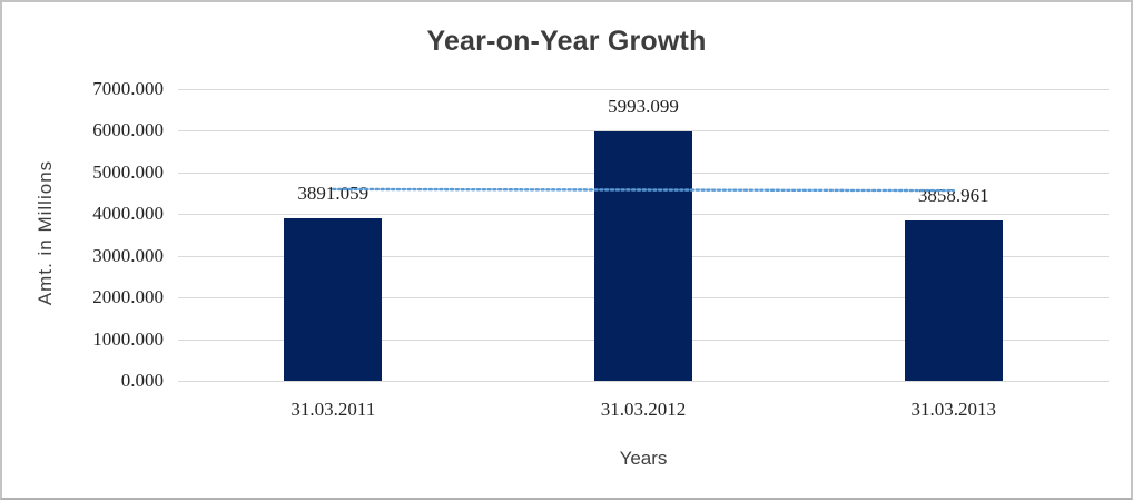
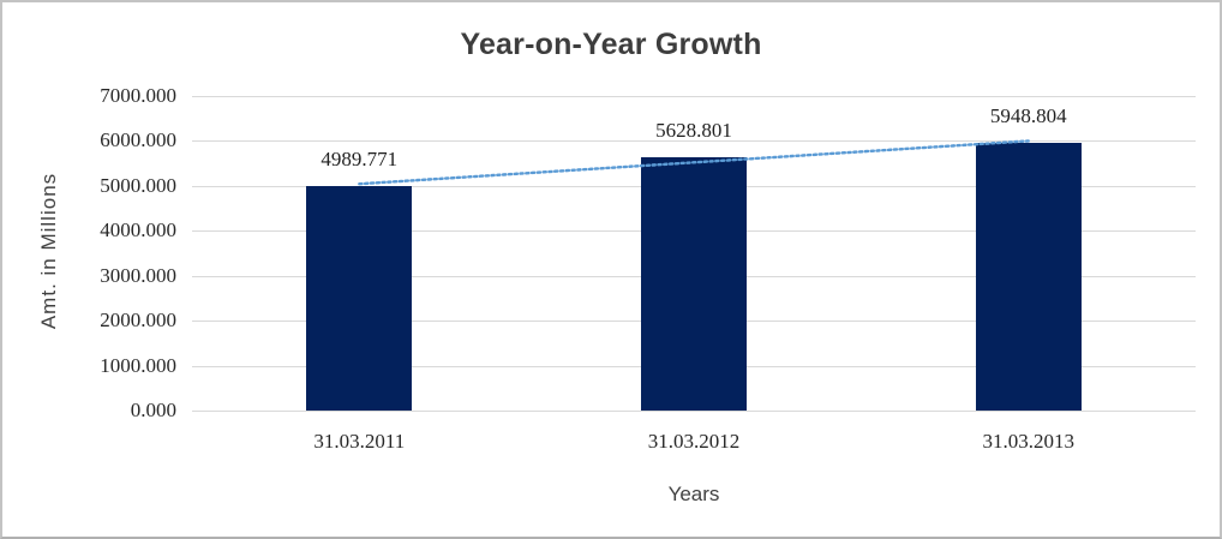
31.03.2011: 3891.059 -> 4989.771
31.03.2012: 5993.099 -> 5628.801
31.03.2013: 3858.961 -> 5948.804
